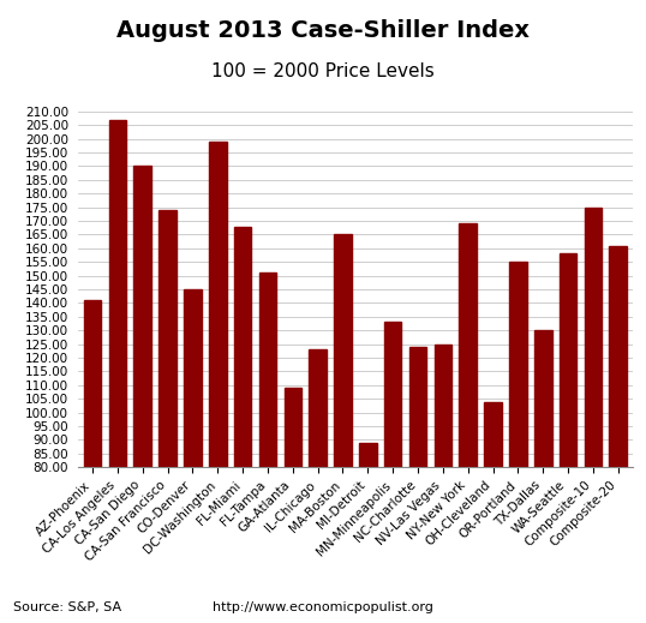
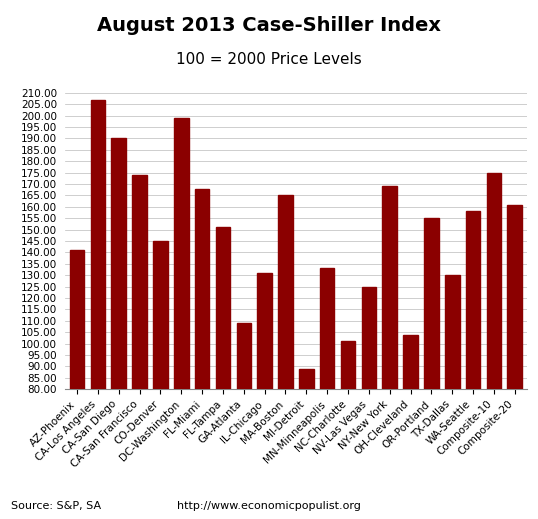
IL-Chicago: 123 -> 131
NC-Charlotte: 124 -> 101
